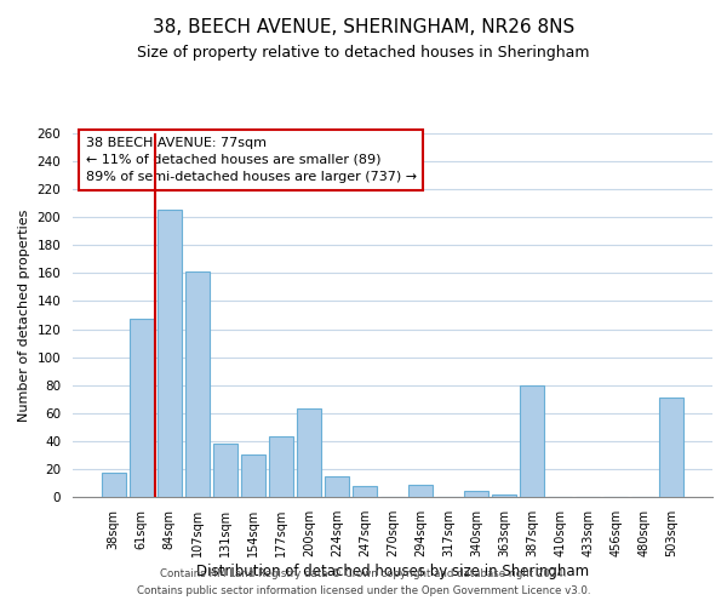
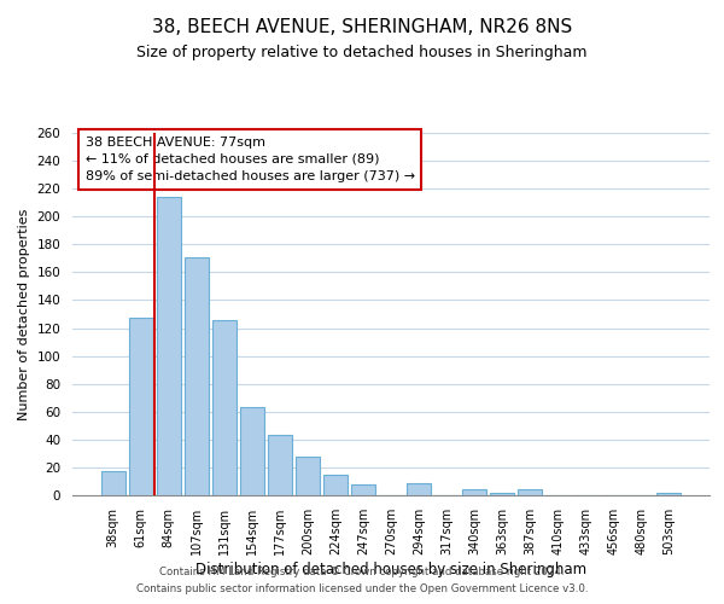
84sqm: 205 -> 214
107sqm: 161 -> 171
131sqm: 38 -> 126
154sqm: 30 -> 63
200sqm: 63 -> 28
387sqm: 80 -> 4
503sqm: 71 -> 2
